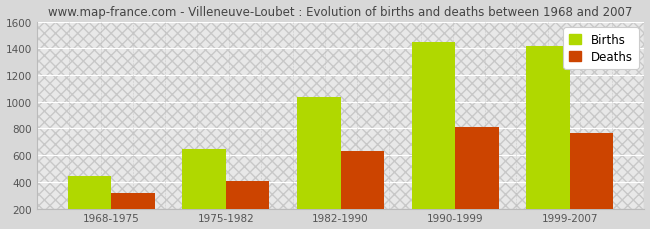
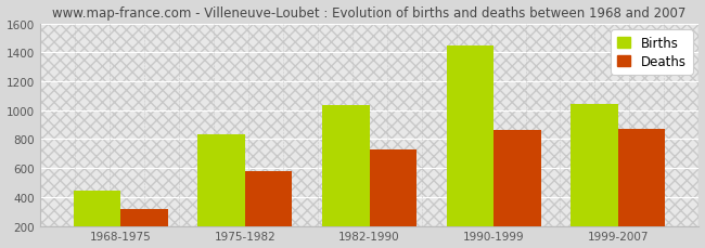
Births/1975-1982: 650 -> 830
Deaths/1975-1982: 410 -> 580
Deaths/1982-1990: 630 -> 730
Deaths/1990-1999: 810 -> 860
Births/1999-2007: 1420 -> 1040
Deaths/1999-2007: 770 -> 870
